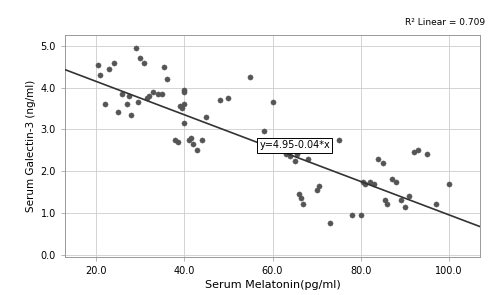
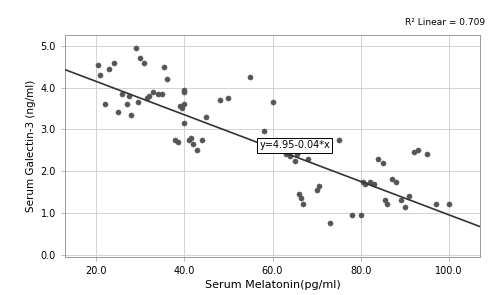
100.0: 1.70 -> 1.20
